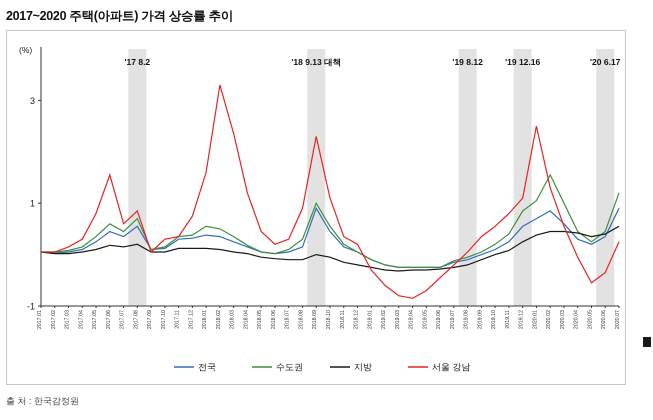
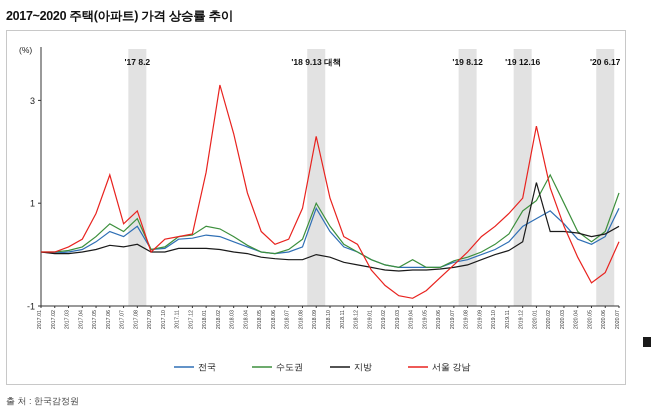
서울 강남/2017.12: 0.8 -> 0.4
수도권/2019.04: -0.2 -> -0.1
지방/2020.01: 0.4 -> 1.4
